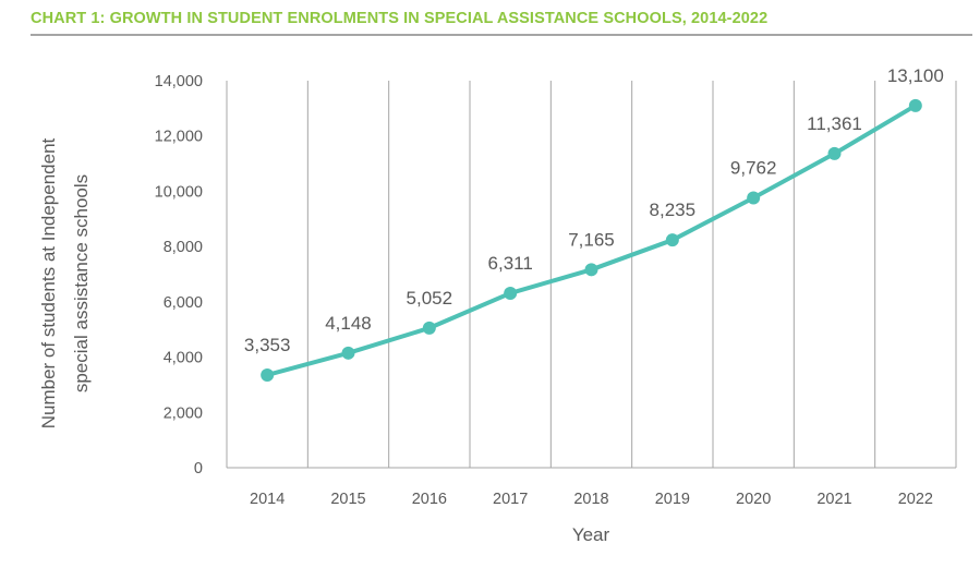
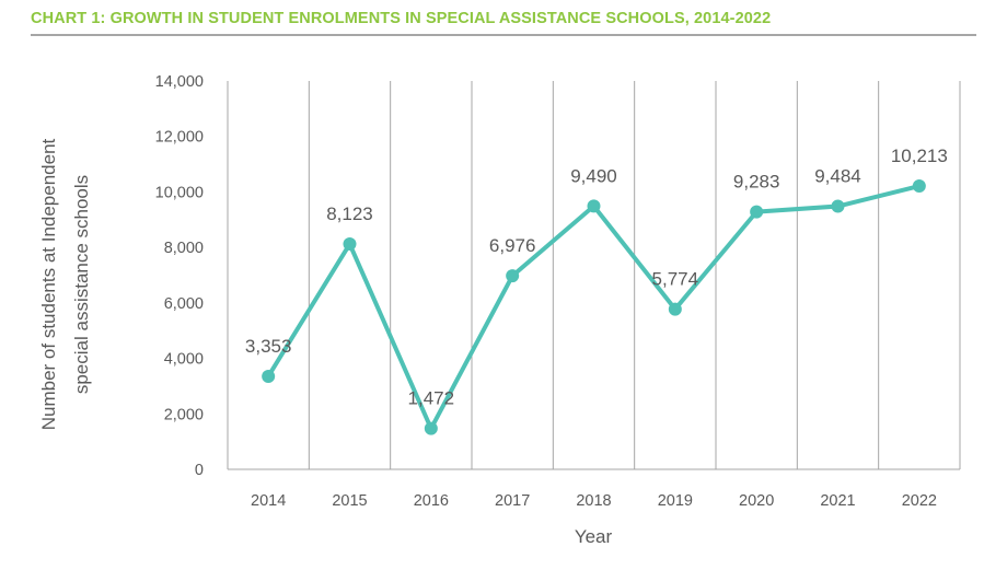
2015: 4,148 -> 8,123
2016: 5,052 -> 1,472
2017: 6,311 -> 6,976
2018: 7,165 -> 9,490
2019: 8,235 -> 5,774
2020: 9,762 -> 9,283
2021: 11,361 -> 9,484
2022: 13,100 -> 10,213
